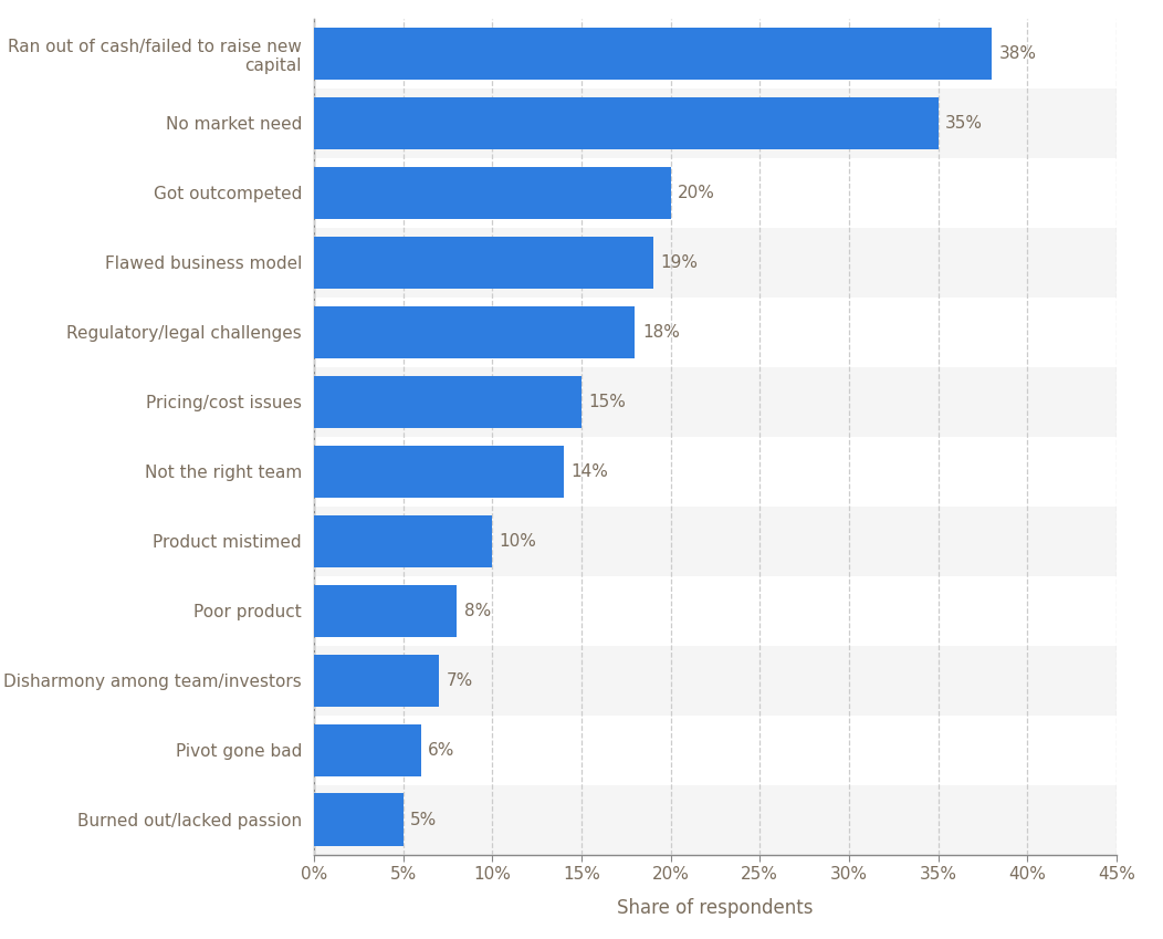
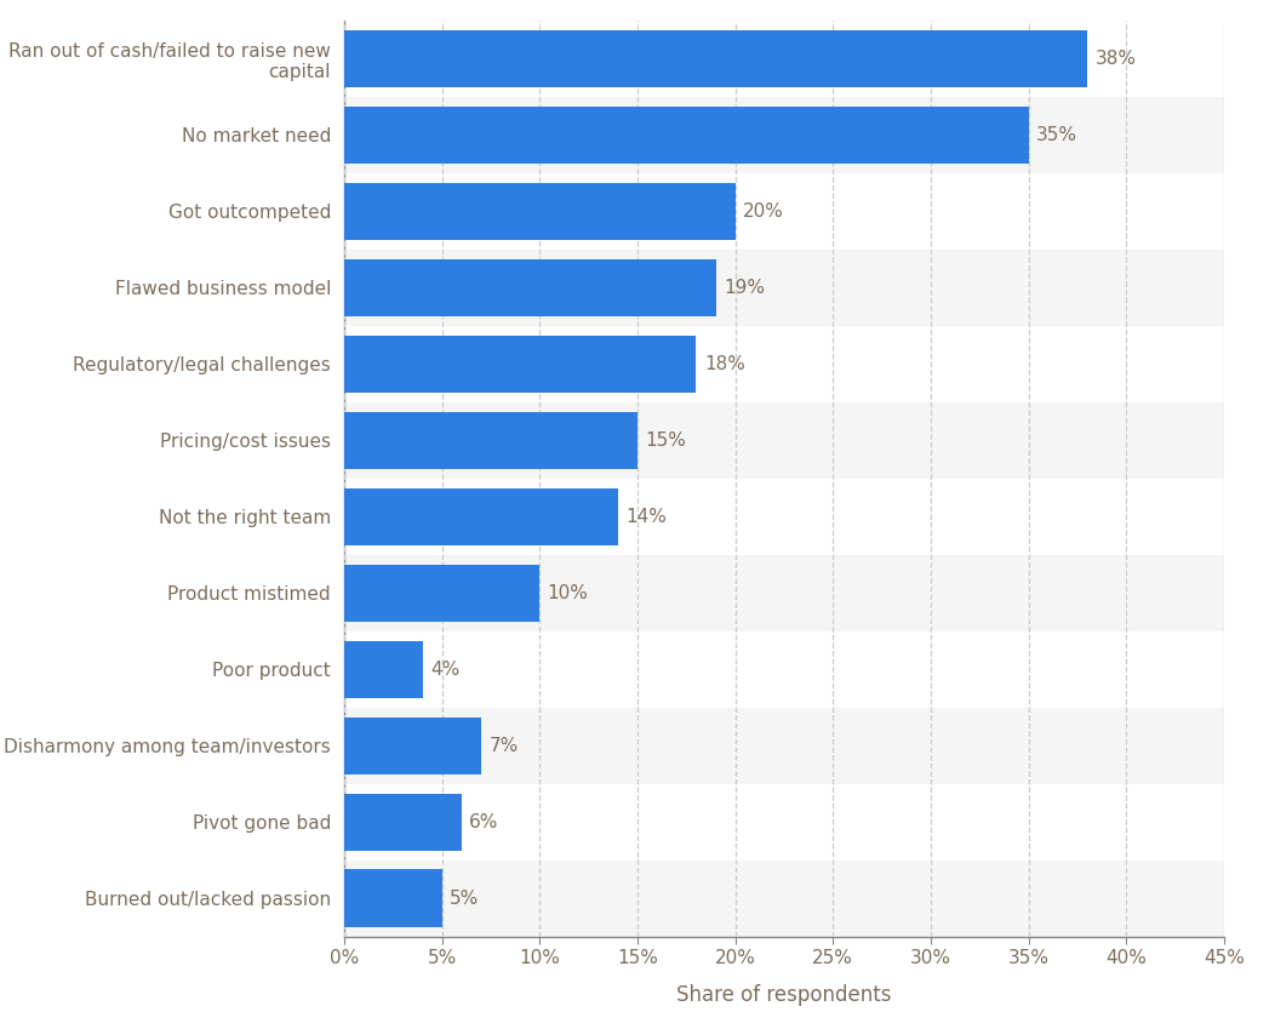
Poor product: 8% -> 4%
